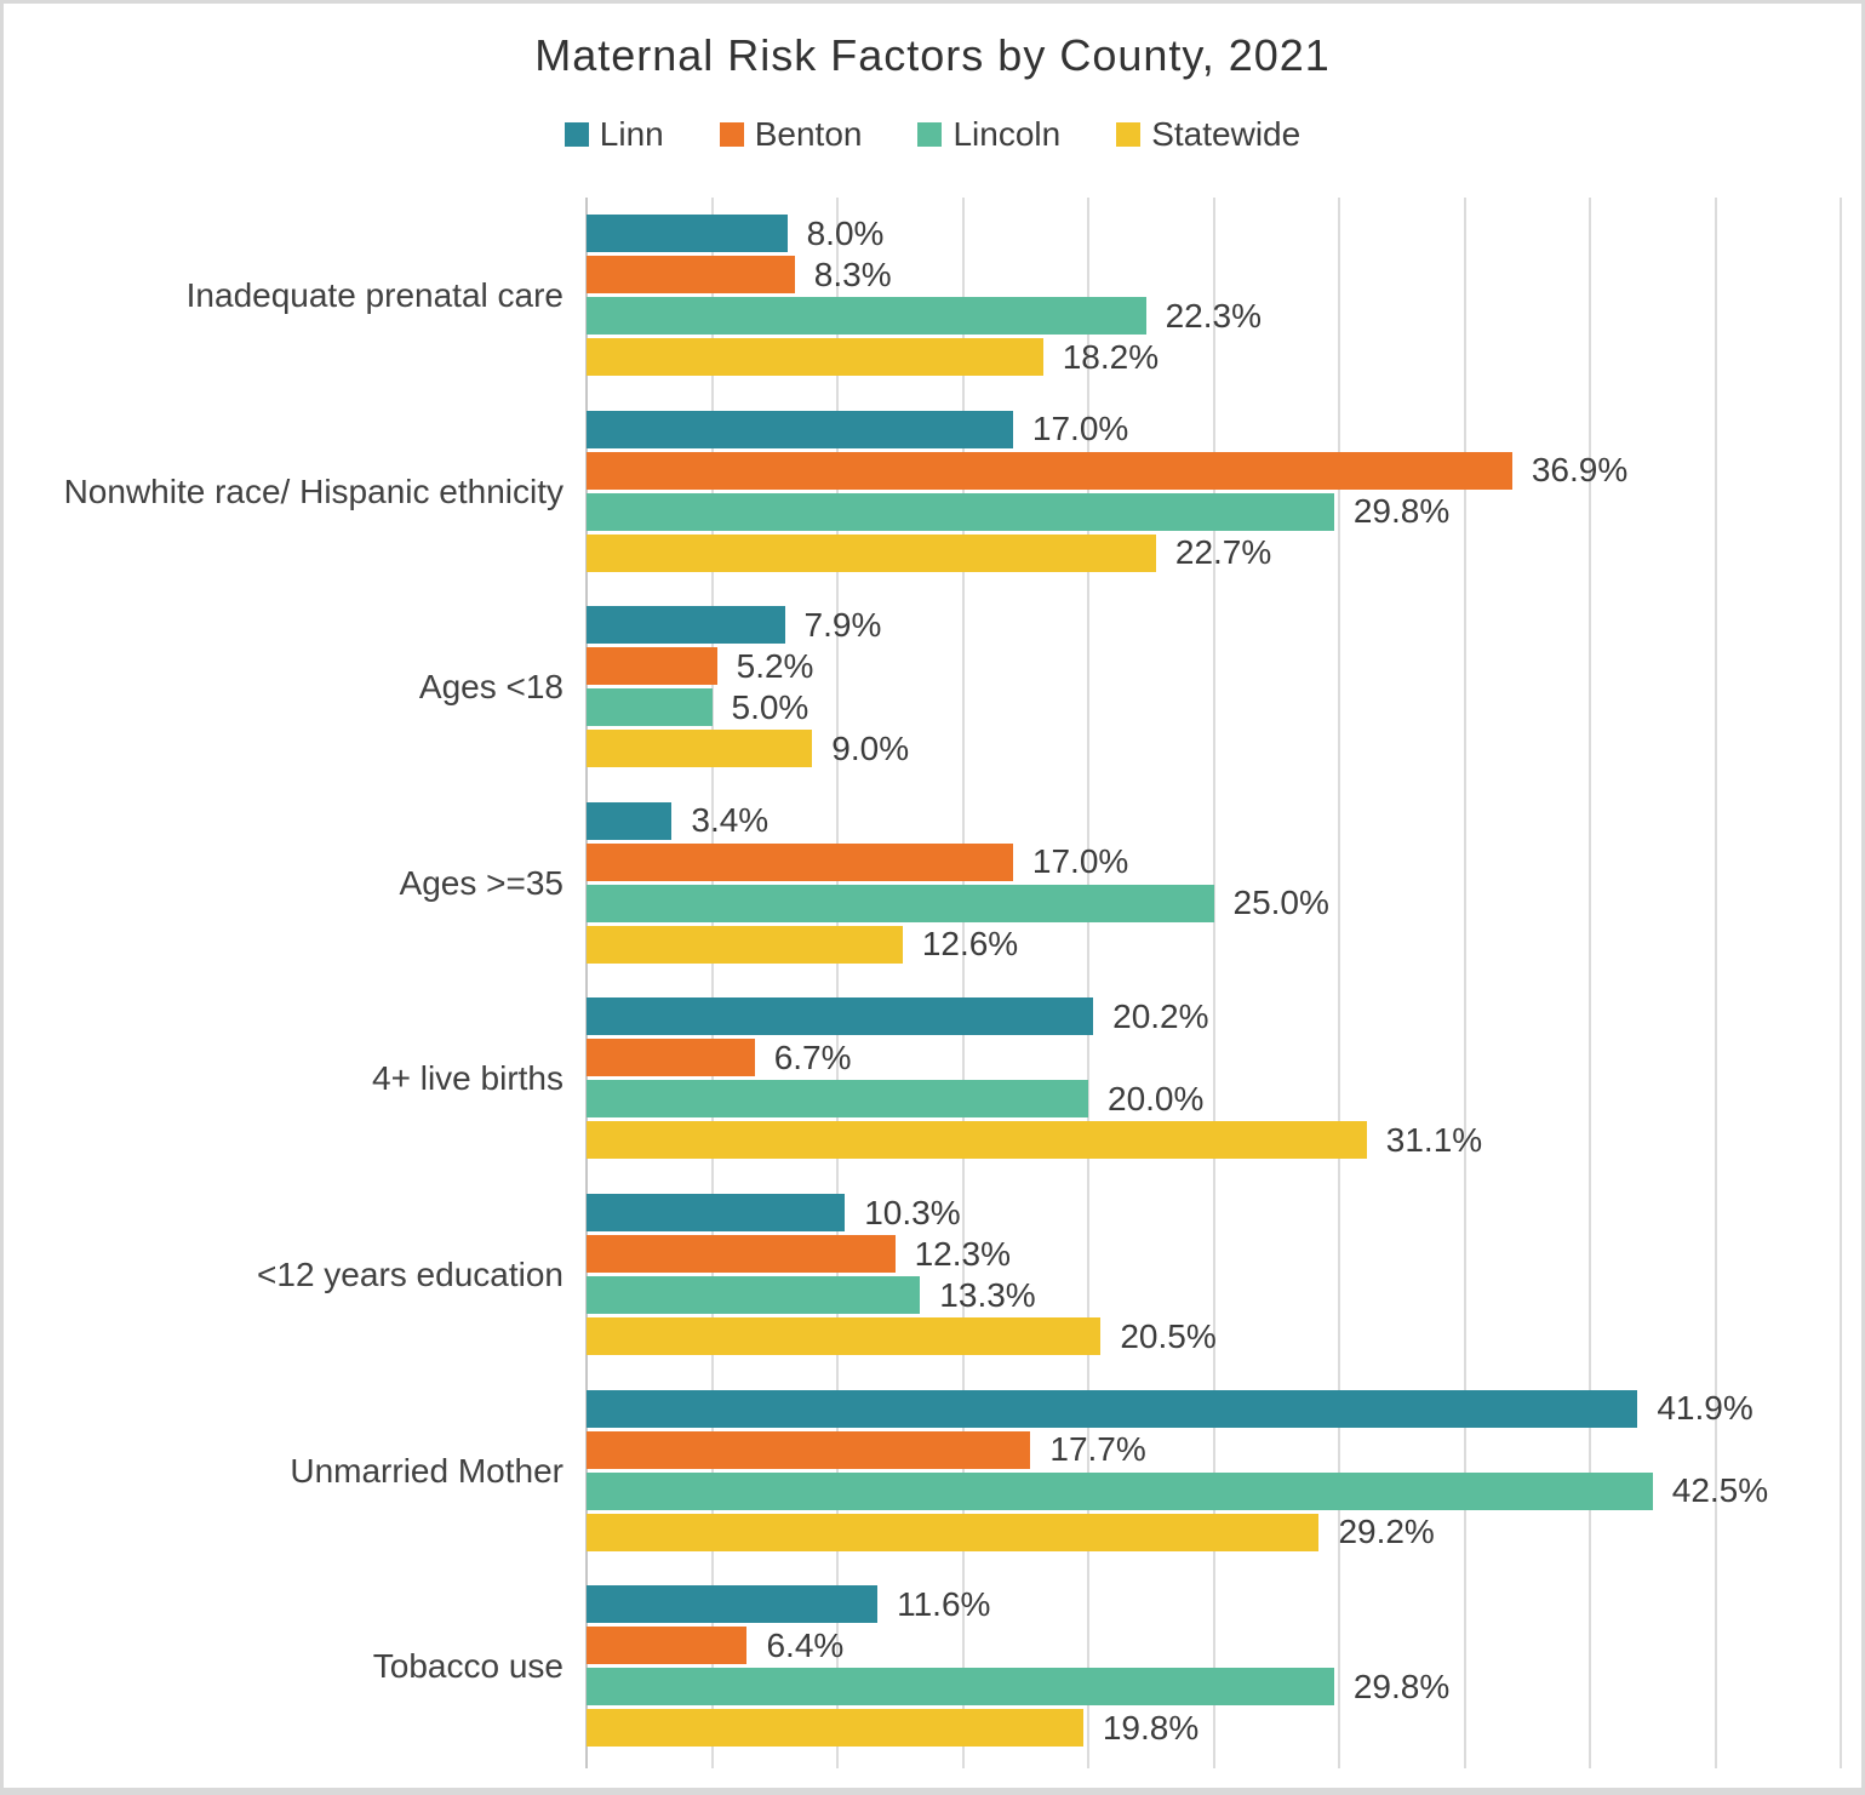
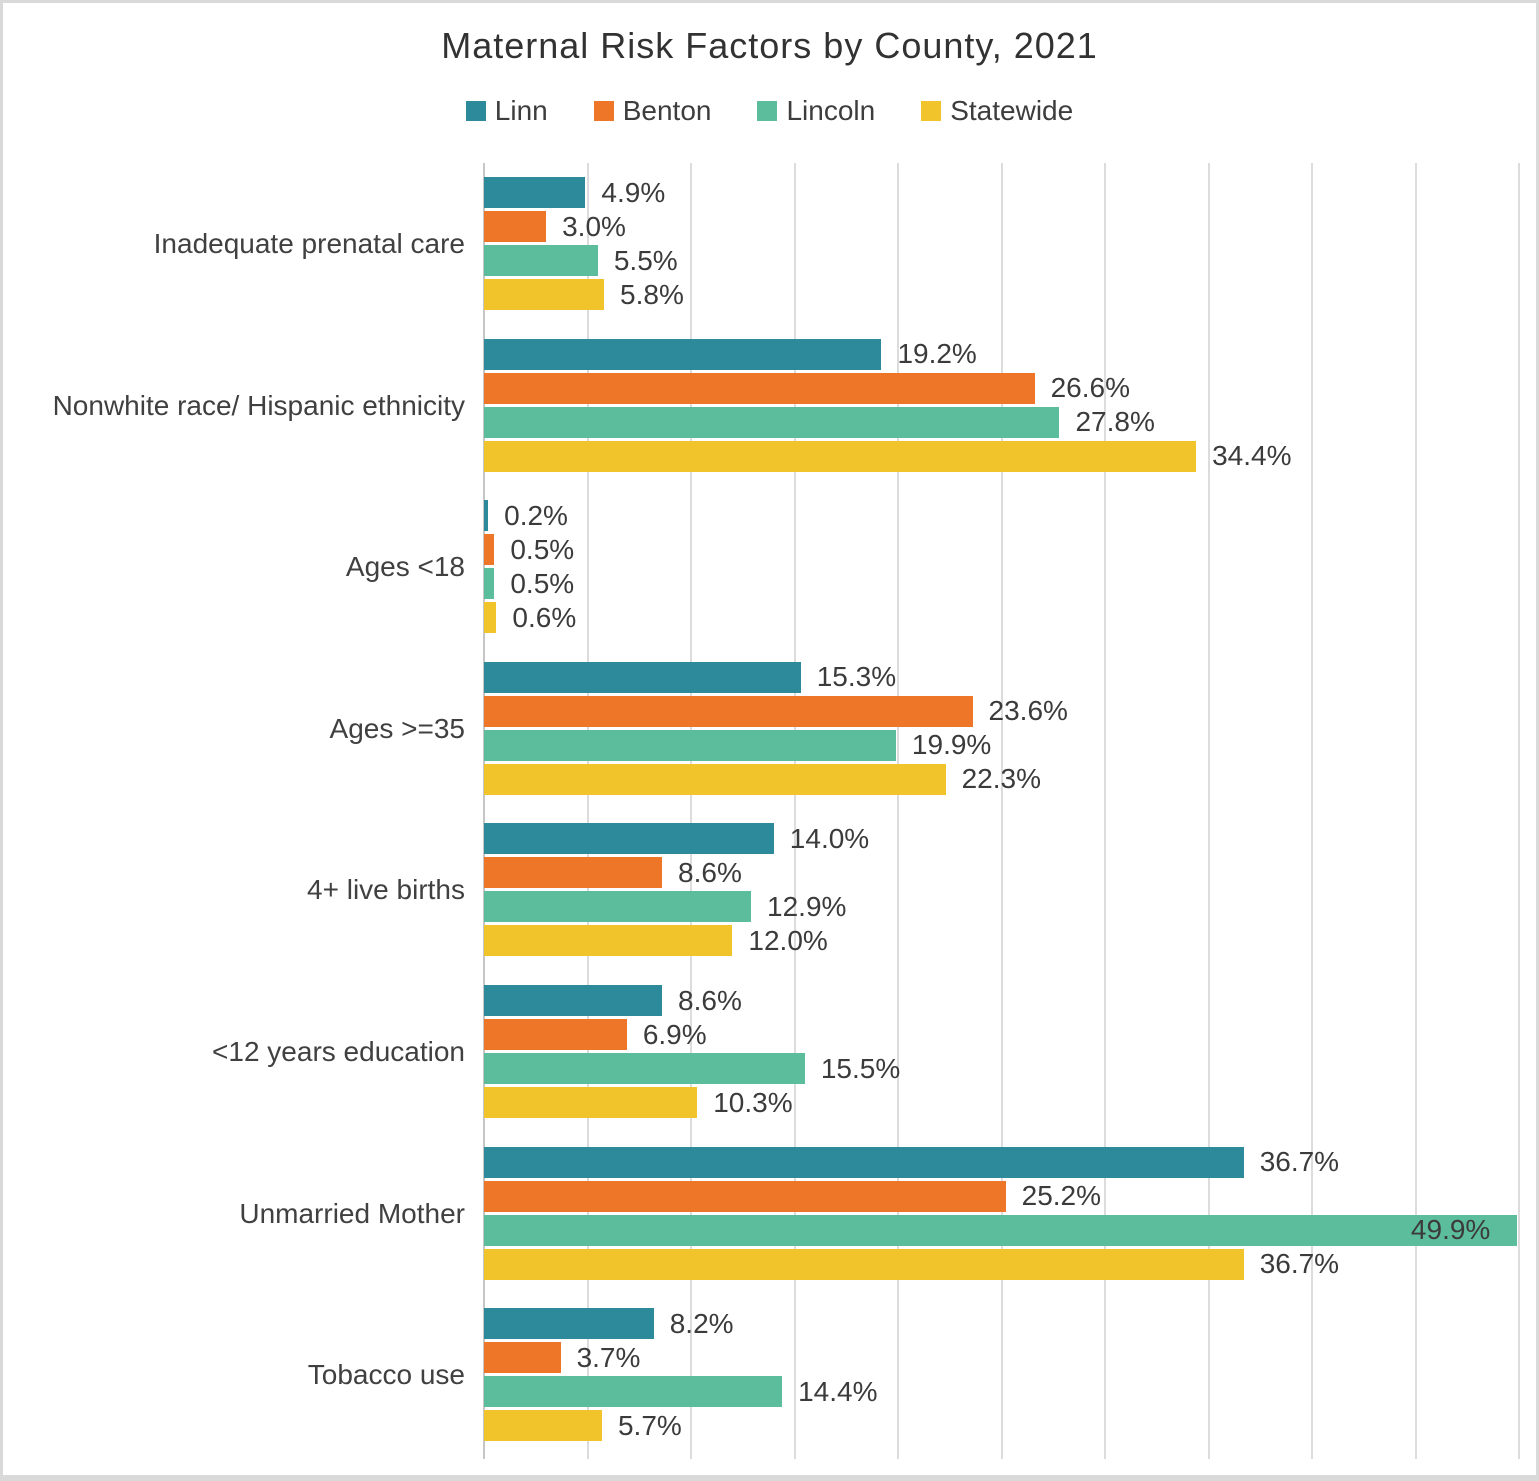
Linn/Inadequate prenatal care: 8.0% -> 4.9%
Benton/Inadequate prenatal care: 8.3% -> 3.0%
Lincoln/Inadequate prenatal care: 22.3% -> 5.5%
Statewide/Inadequate prenatal care: 18.2% -> 5.8%
Linn/Nonwhite race/ Hispanic ethnicity: 17.0% -> 19.2%
Benton/Nonwhite race/ Hispanic ethnicity: 36.9% -> 26.6%
Lincoln/Nonwhite race/ Hispanic ethnicity: 29.8% -> 27.8%
Statewide/Nonwhite race/ Hispanic ethnicity: 22.7% -> 34.4%
Linn/Ages <18: 7.9% -> 0.2%
Benton/Ages <18: 5.2% -> 0.5%
Lincoln/Ages <18: 5.0% -> 0.5%
Statewide/Ages <18: 9.0% -> 0.6%
Linn/Ages >=35: 3.4% -> 15.3%
Benton/Ages >=35: 17.0% -> 23.6%
Lincoln/Ages >=35: 25.0% -> 19.9%
Statewide/Ages >=35: 12.6% -> 22.3%
Linn/4+ live births: 20.2% -> 14.0%
Benton/4+ live births: 6.7% -> 8.6%
Lincoln/4+ live births: 20.0% -> 12.9%
Statewide/4+ live births: 31.1% -> 12.0%
Linn/<12 years education: 10.3% -> 8.6%
Benton/<12 years education: 12.3% -> 6.9%
Lincoln/<12 years education: 13.3% -> 15.5%
Statewide/<12 years education: 20.5% -> 10.3%
Linn/Unmarried Mother: 41.9% -> 36.7%
Benton/Unmarried Mother: 17.7% -> 25.2%
Lincoln/Unmarried Mother: 42.5% -> 49.9%
Statewide/Unmarried Mother: 29.2% -> 36.7%
Linn/Tobacco use: 11.6% -> 8.2%
Benton/Tobacco use: 6.4% -> 3.7%
Lincoln/Tobacco use: 29.8% -> 14.4%
Statewide/Tobacco use: 19.8% -> 5.7%
